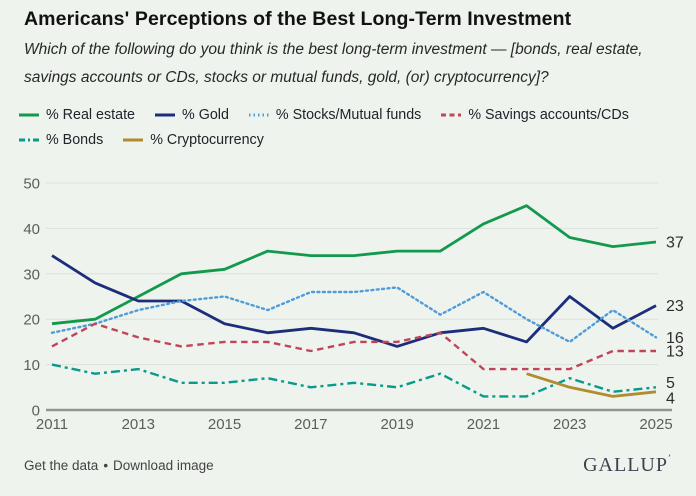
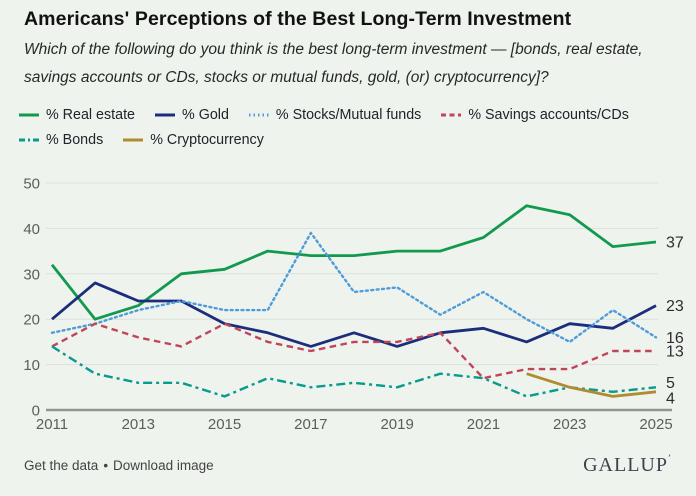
% Real estate/2011: 19 -> 32
% Gold/2011: 34 -> 20
% Bonds/2011: 10 -> 14
% Real estate/2013: 25 -> 23
% Bonds/2013: 9 -> 6
% Stocks/Mutual funds/2015: 25 -> 22
% Savings accounts/CDs/2015: 15 -> 19
% Bonds/2015: 6 -> 3
% Gold/2017: 18 -> 14
% Stocks/Mutual funds/2017: 26 -> 39
% Real estate/2021: 41 -> 38
% Savings accounts/CDs/2021: 9 -> 7
% Bonds/2021: 3 -> 7
% Real estate/2023: 38 -> 43
% Gold/2023: 25 -> 19
% Bonds/2023: 7 -> 5
